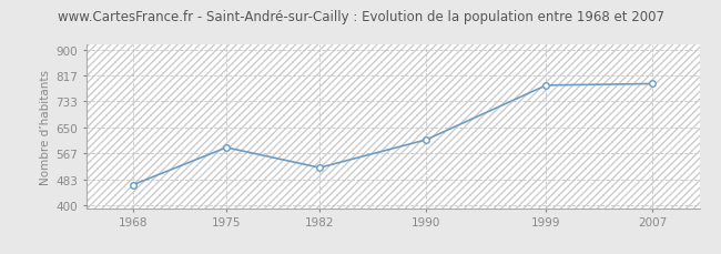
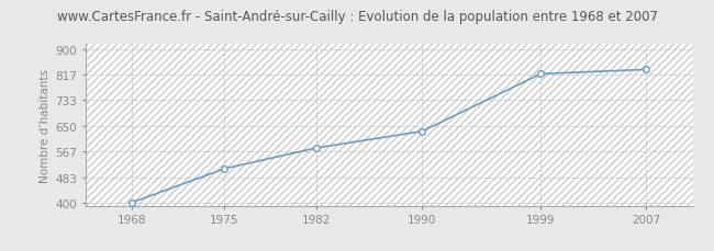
1968: 465 -> 400
1975: 585 -> 510
1982: 520 -> 578
1990: 610 -> 632
1999: 785 -> 819
2007: 790 -> 833
